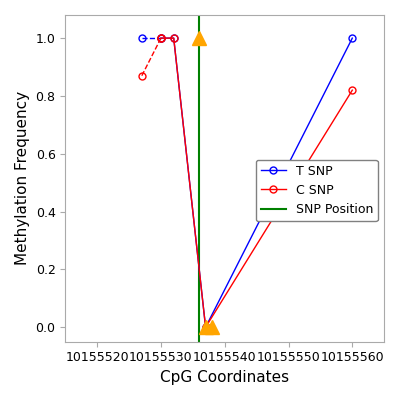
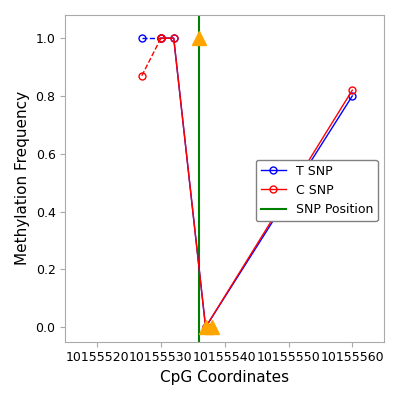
T SNP/10155560: 1.0 -> 0.8
